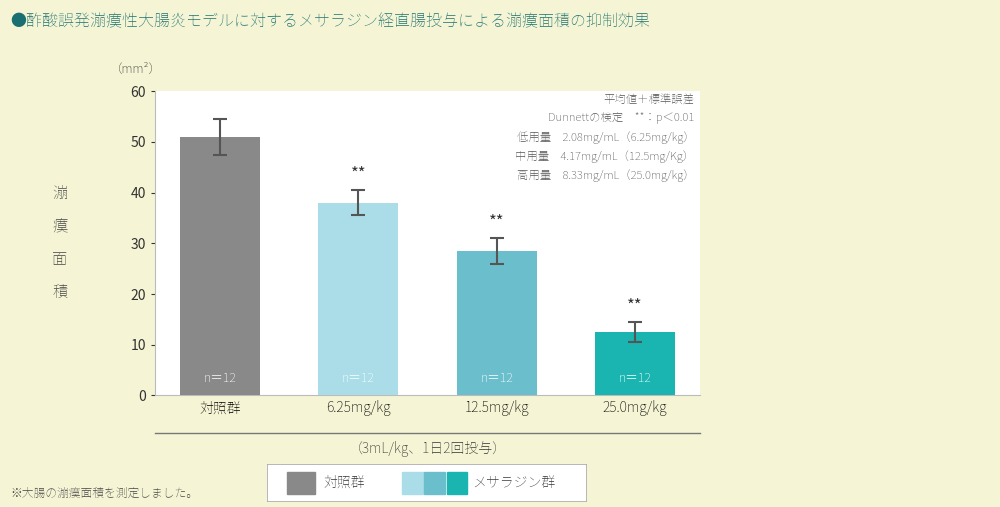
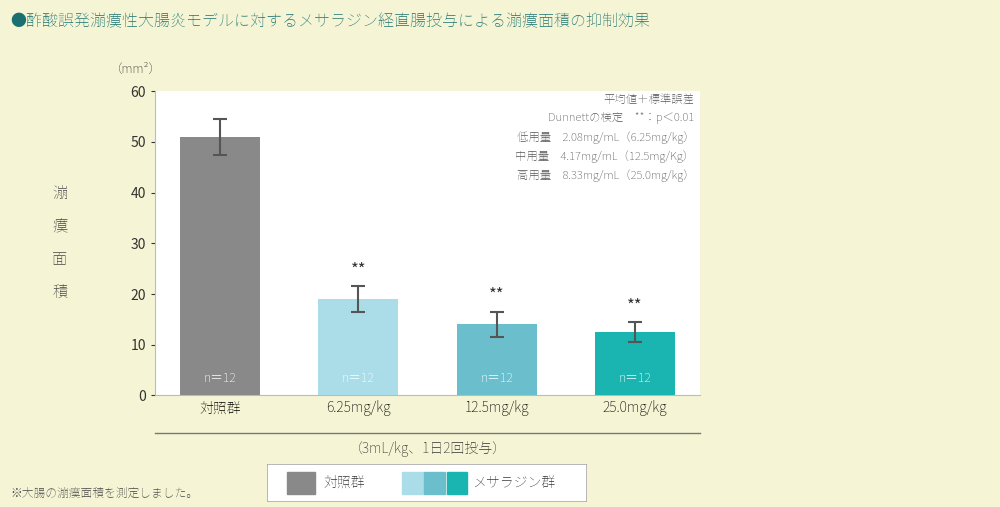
6.25mg/kg: 38.0 -> 19.0
12.5mg/kg: 28.5 -> 14.0
